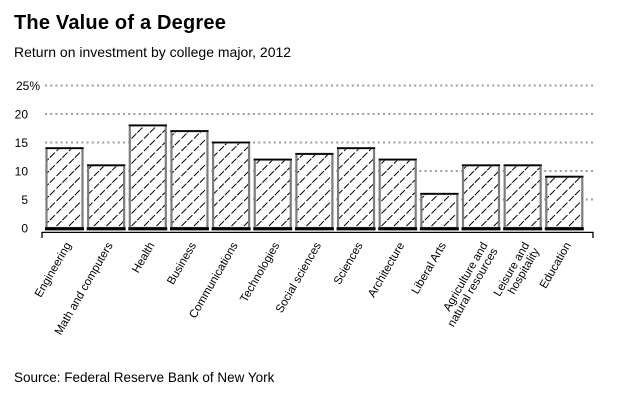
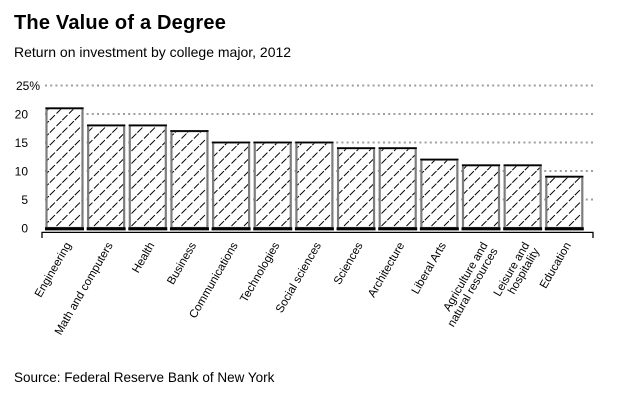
Engineering: 14 -> 21
Math and computers: 11 -> 18
Technologies: 12 -> 15
Social sciences: 13 -> 15
Architecture: 12 -> 14
Liberal Arts: 6 -> 12
